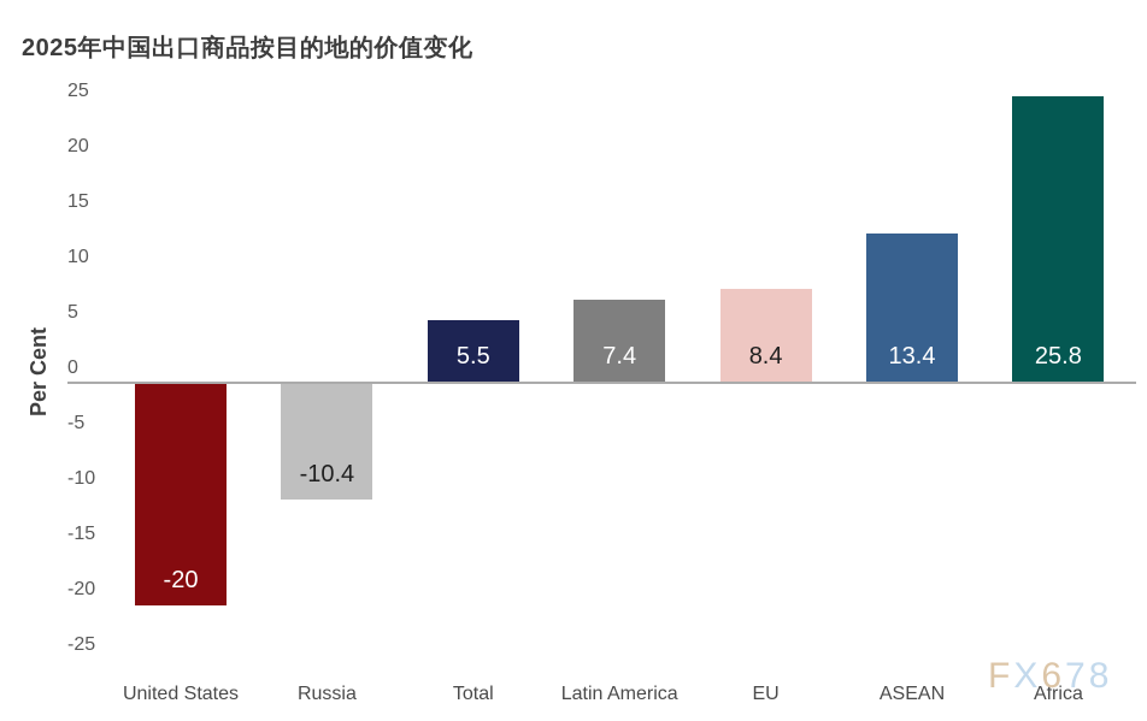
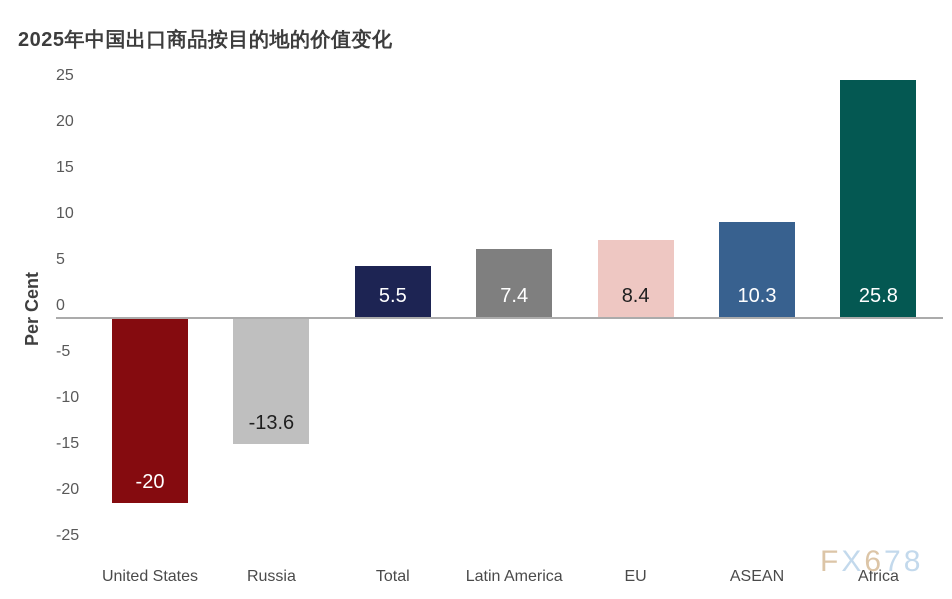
Russia: -10.4 -> -13.6
ASEAN: 13.4 -> 10.3
